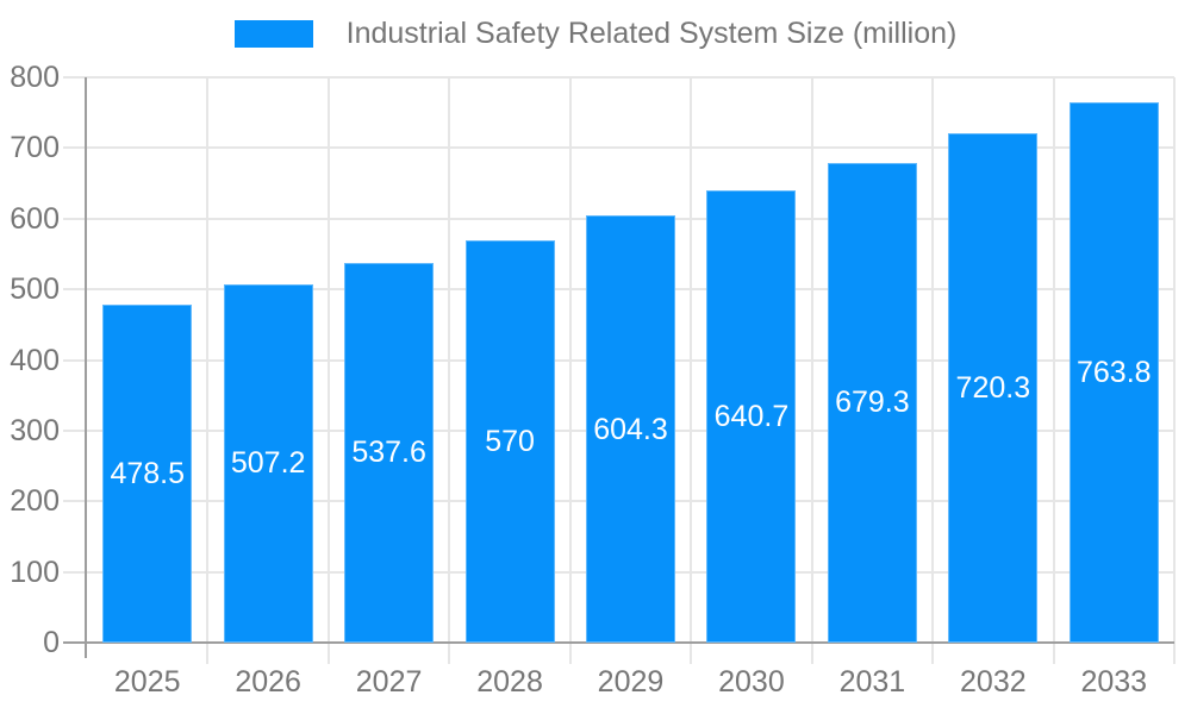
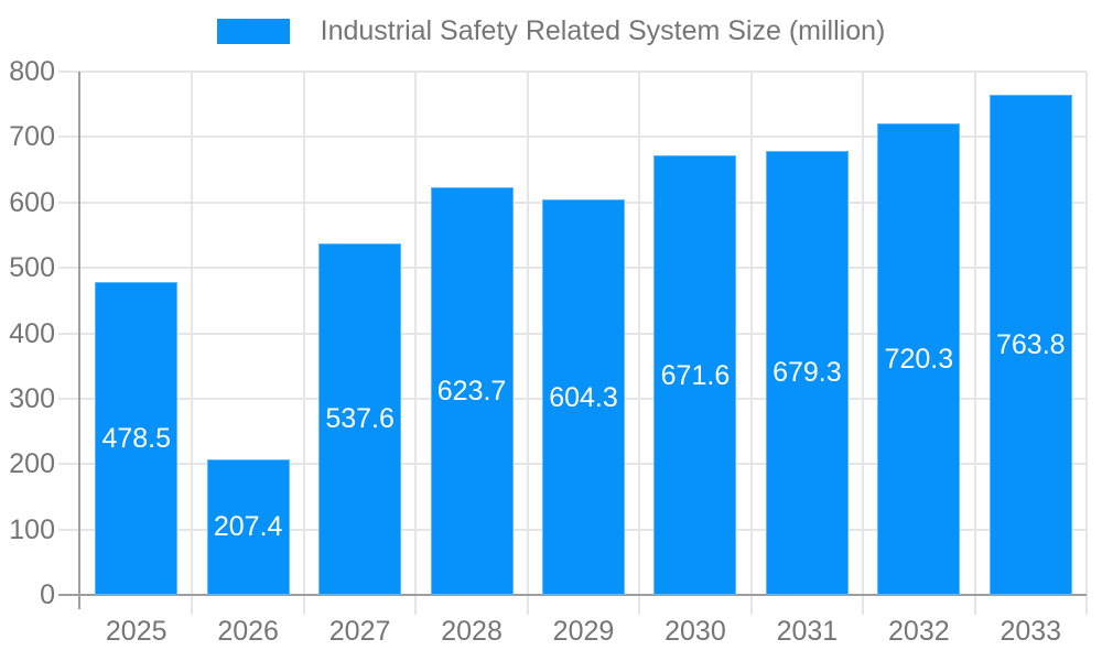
2026: 507.2 -> 207.4
2028: 570 -> 623.7
2030: 640.7 -> 671.6
